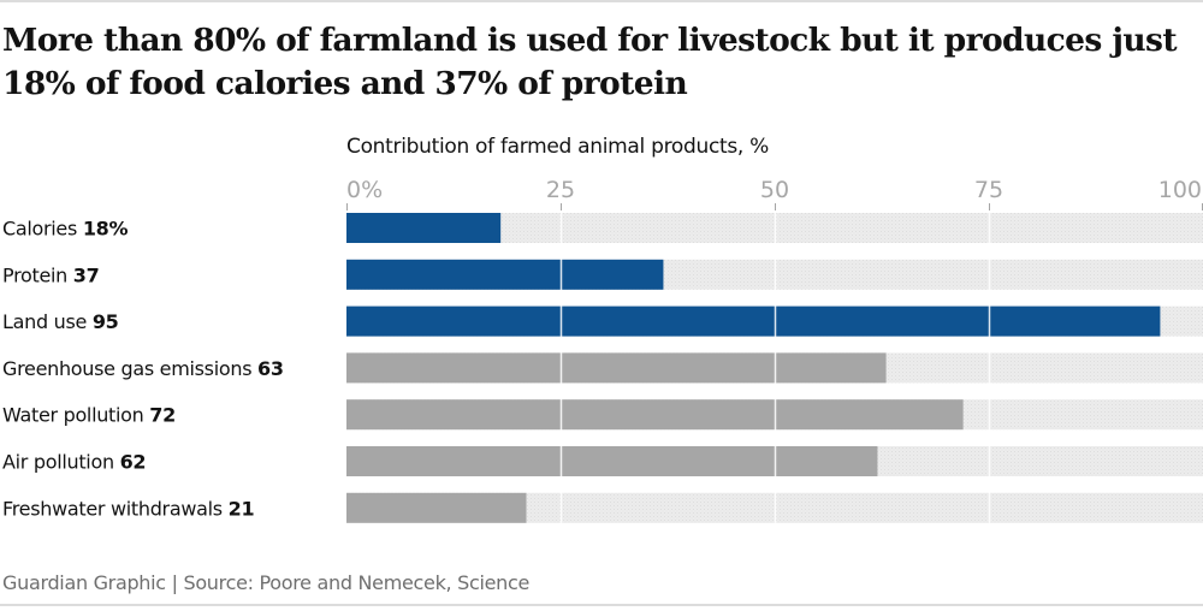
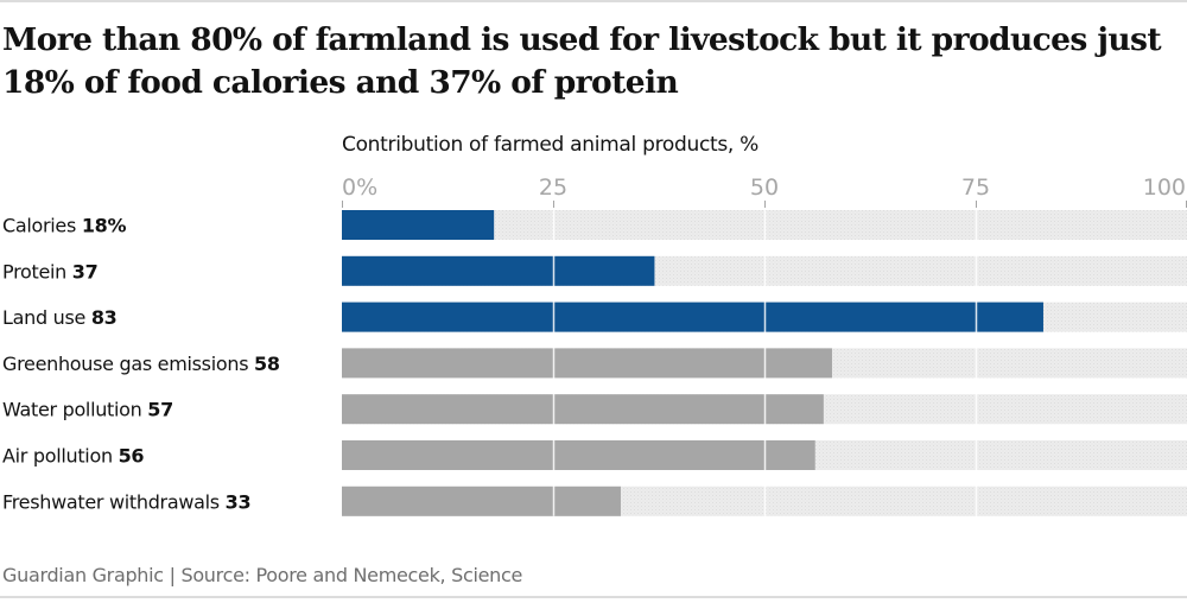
Land use: 95 -> 83
Greenhouse gas emissions: 63 -> 58
Water pollution: 72 -> 57
Air pollution: 62 -> 56
Freshwater withdrawals: 21 -> 33
